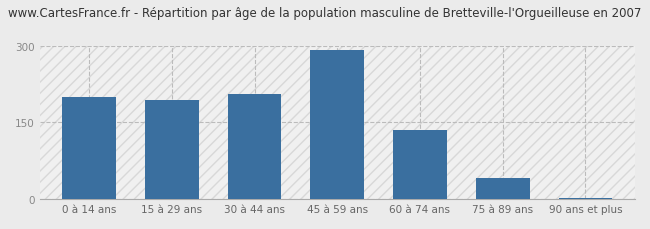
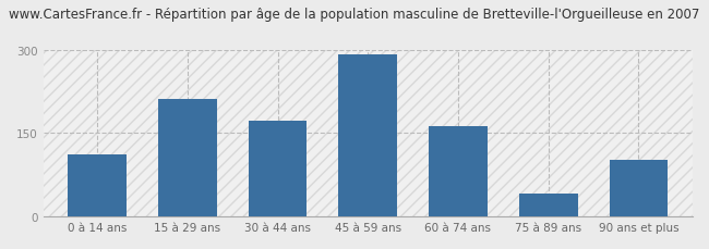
0 à 14 ans: 200 -> 112
15 à 29 ans: 193 -> 212
30 à 44 ans: 205 -> 172
60 à 74 ans: 135 -> 162
90 ans et plus: 3 -> 102
